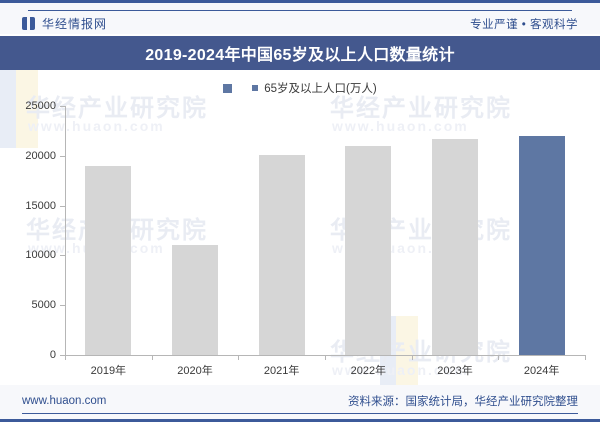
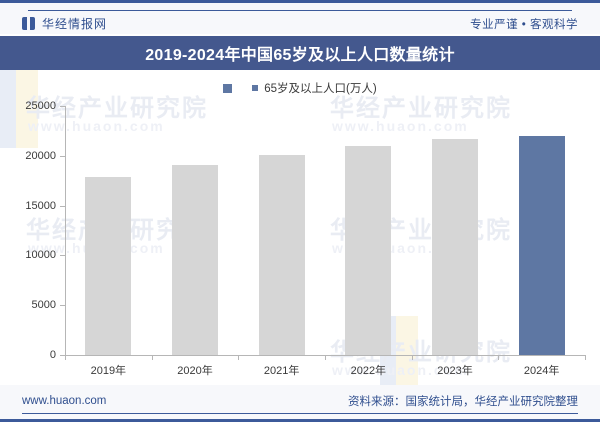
2019年: 19000 -> 18000
2020年: 11000 -> 19000
